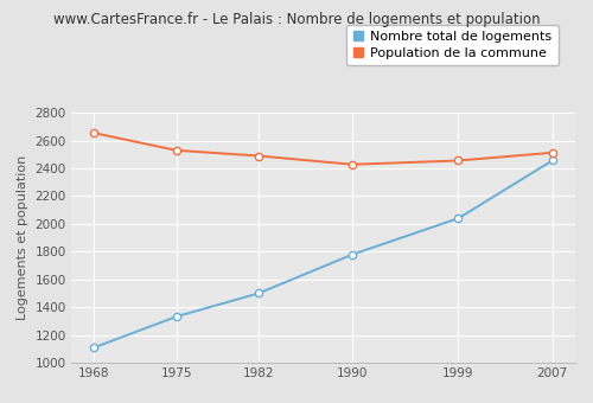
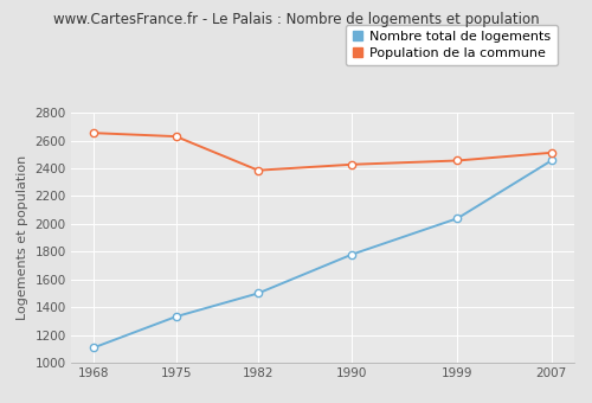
Population de la commune/1975: 2530 -> 2630
Population de la commune/1982: 2490 -> 2390
